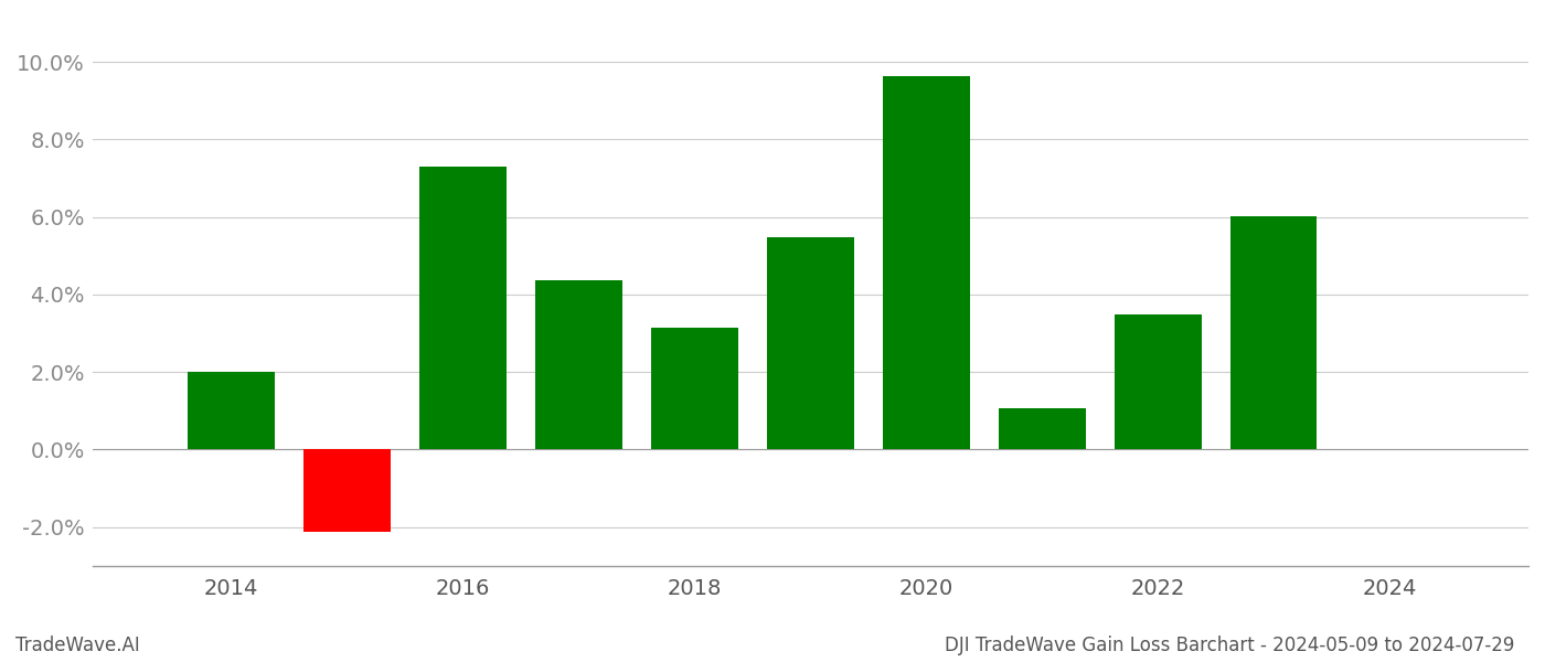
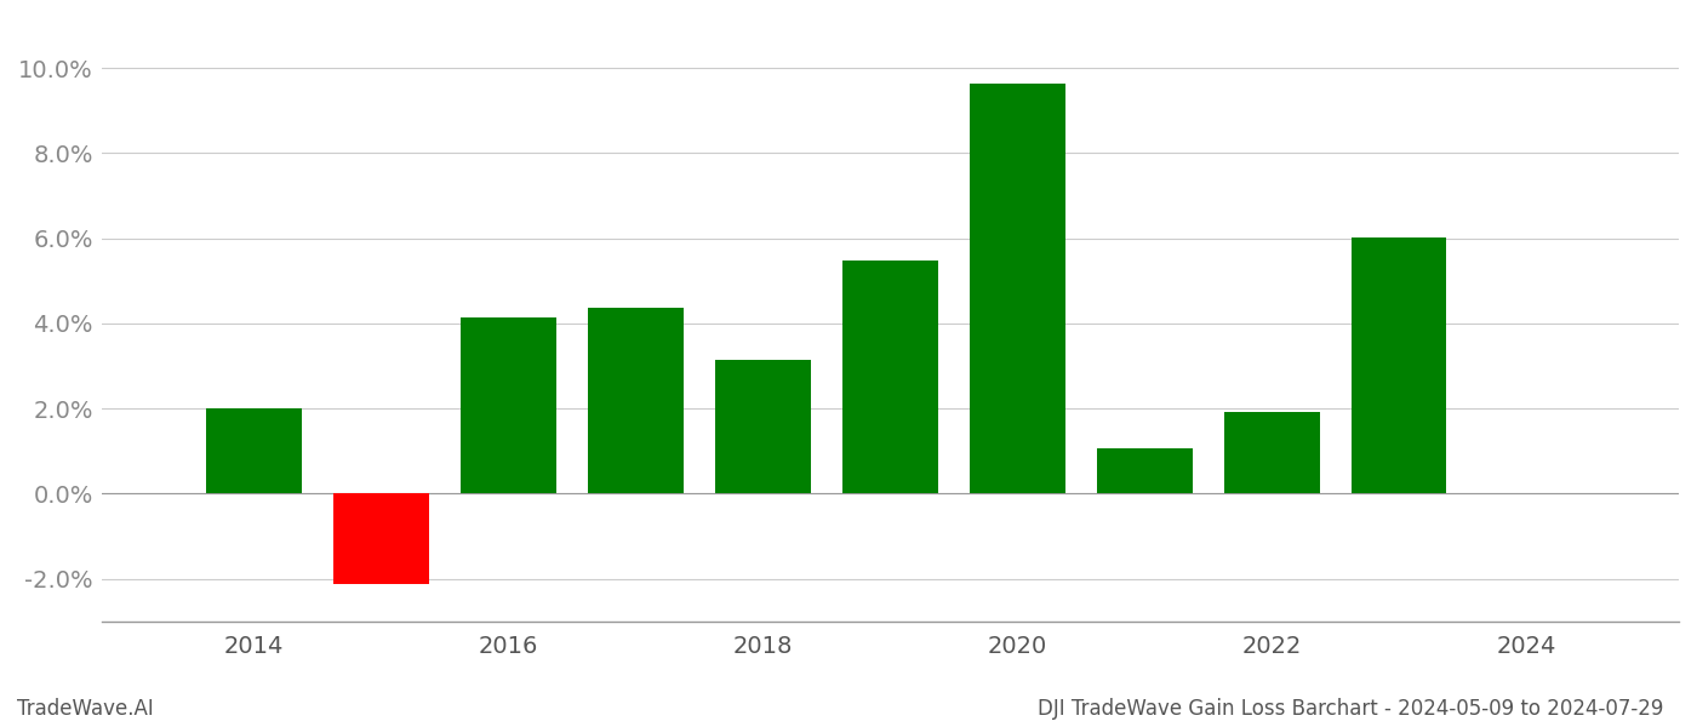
2016: 7.30% -> 4.15%
2022: 3.50% -> 1.93%
